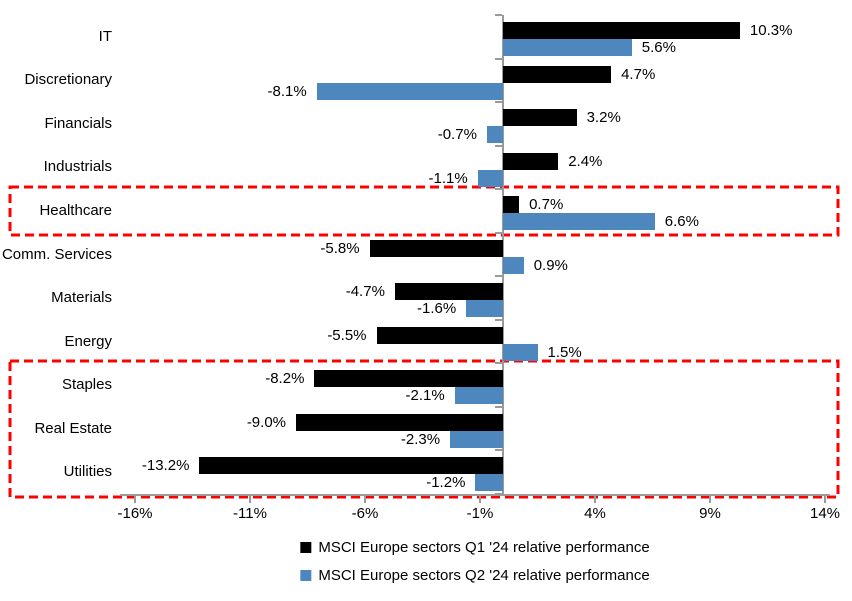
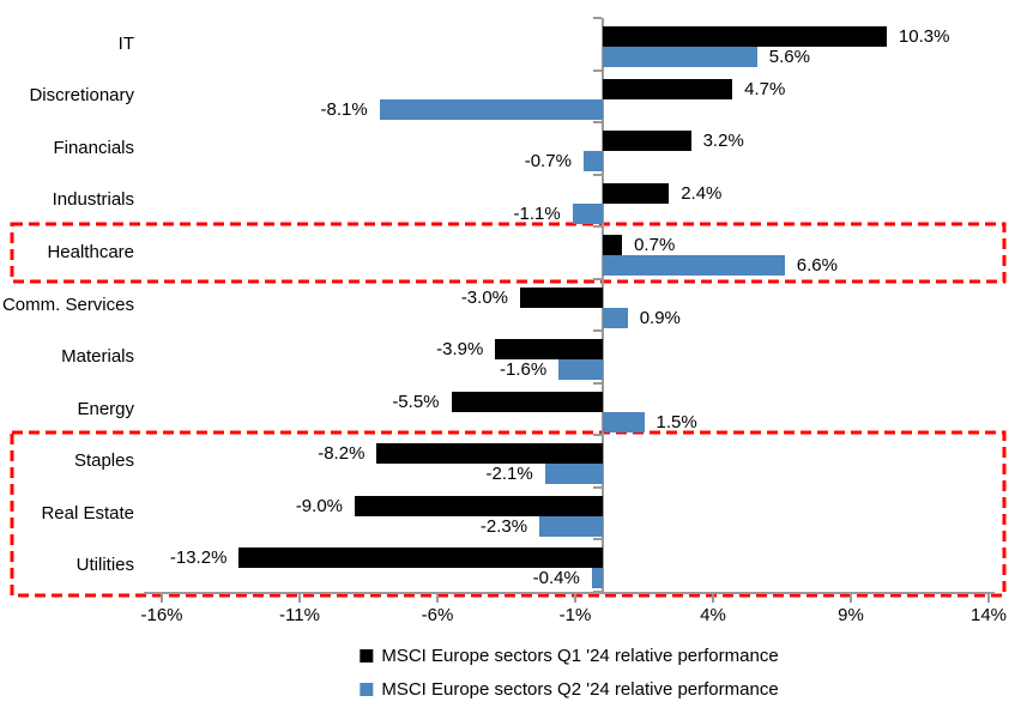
MSCI Europe sectors Q1 '24 relative performance/Comm. Services: -5.8% -> -3.0%
MSCI Europe sectors Q1 '24 relative performance/Materials: -4.7% -> -3.9%
MSCI Europe sectors Q2 '24 relative performance/Utilities: -1.2% -> -0.4%
